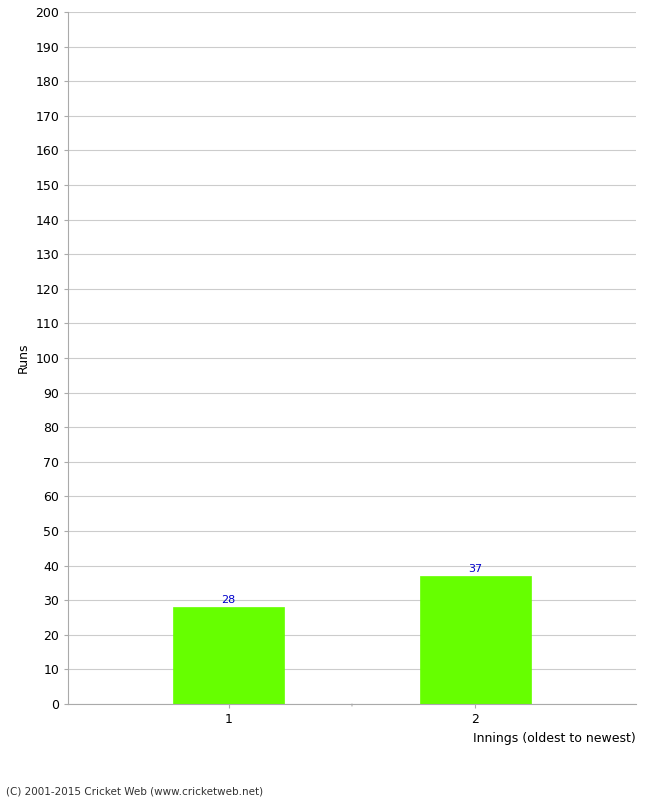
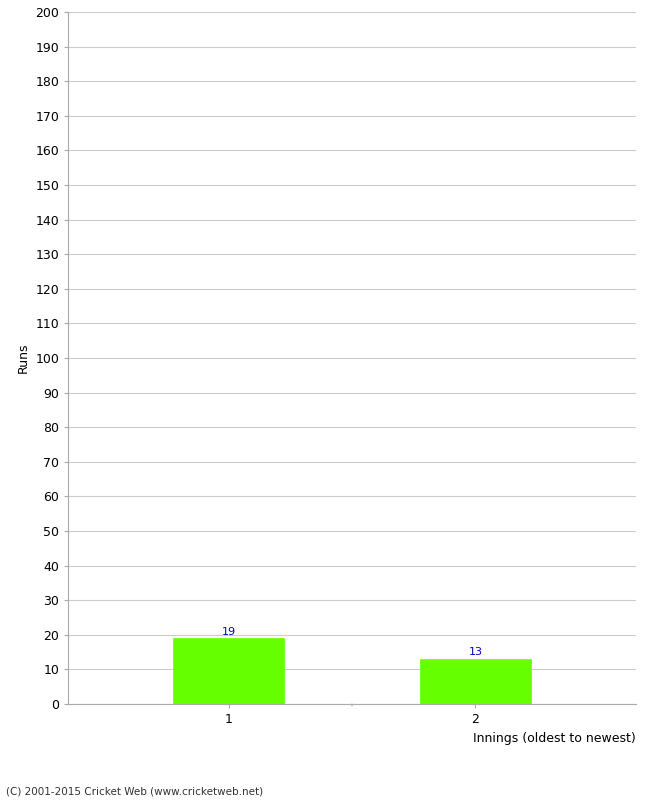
1: 28 -> 19
2: 37 -> 13
